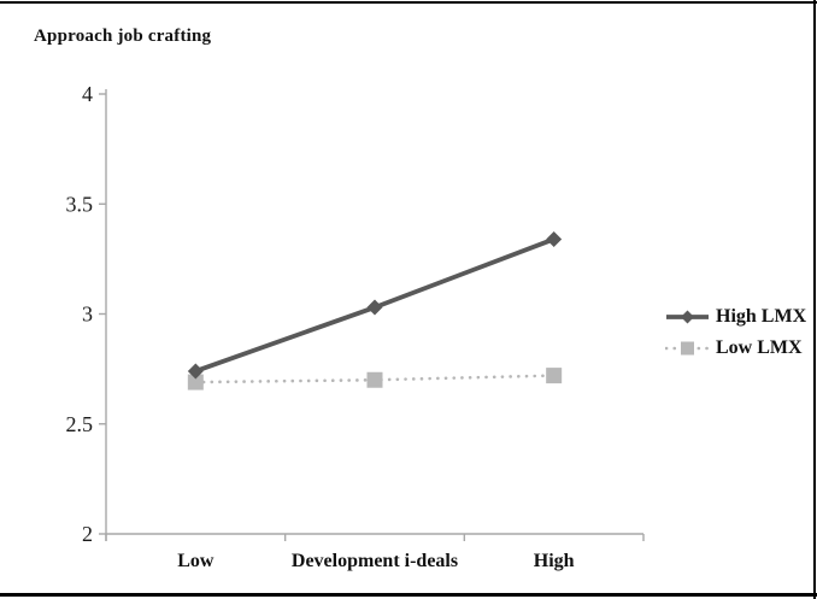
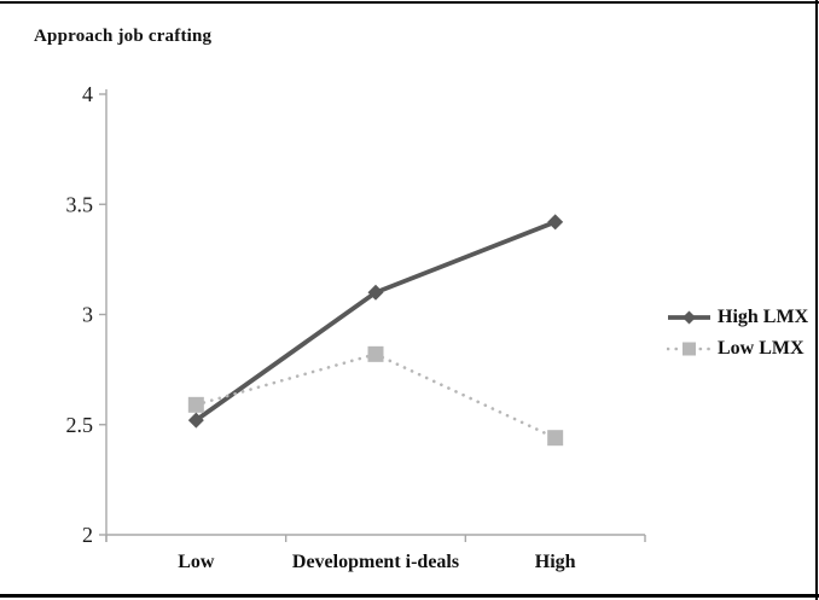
High LMX/Low: 2.74 -> 2.52
Low LMX/Low: 2.69 -> 2.59
High LMX/Development i-deals: 3.03 -> 3.10
Low LMX/Development i-deals: 2.70 -> 2.82
High LMX/High: 3.34 -> 3.42
Low LMX/High: 2.72 -> 2.44
